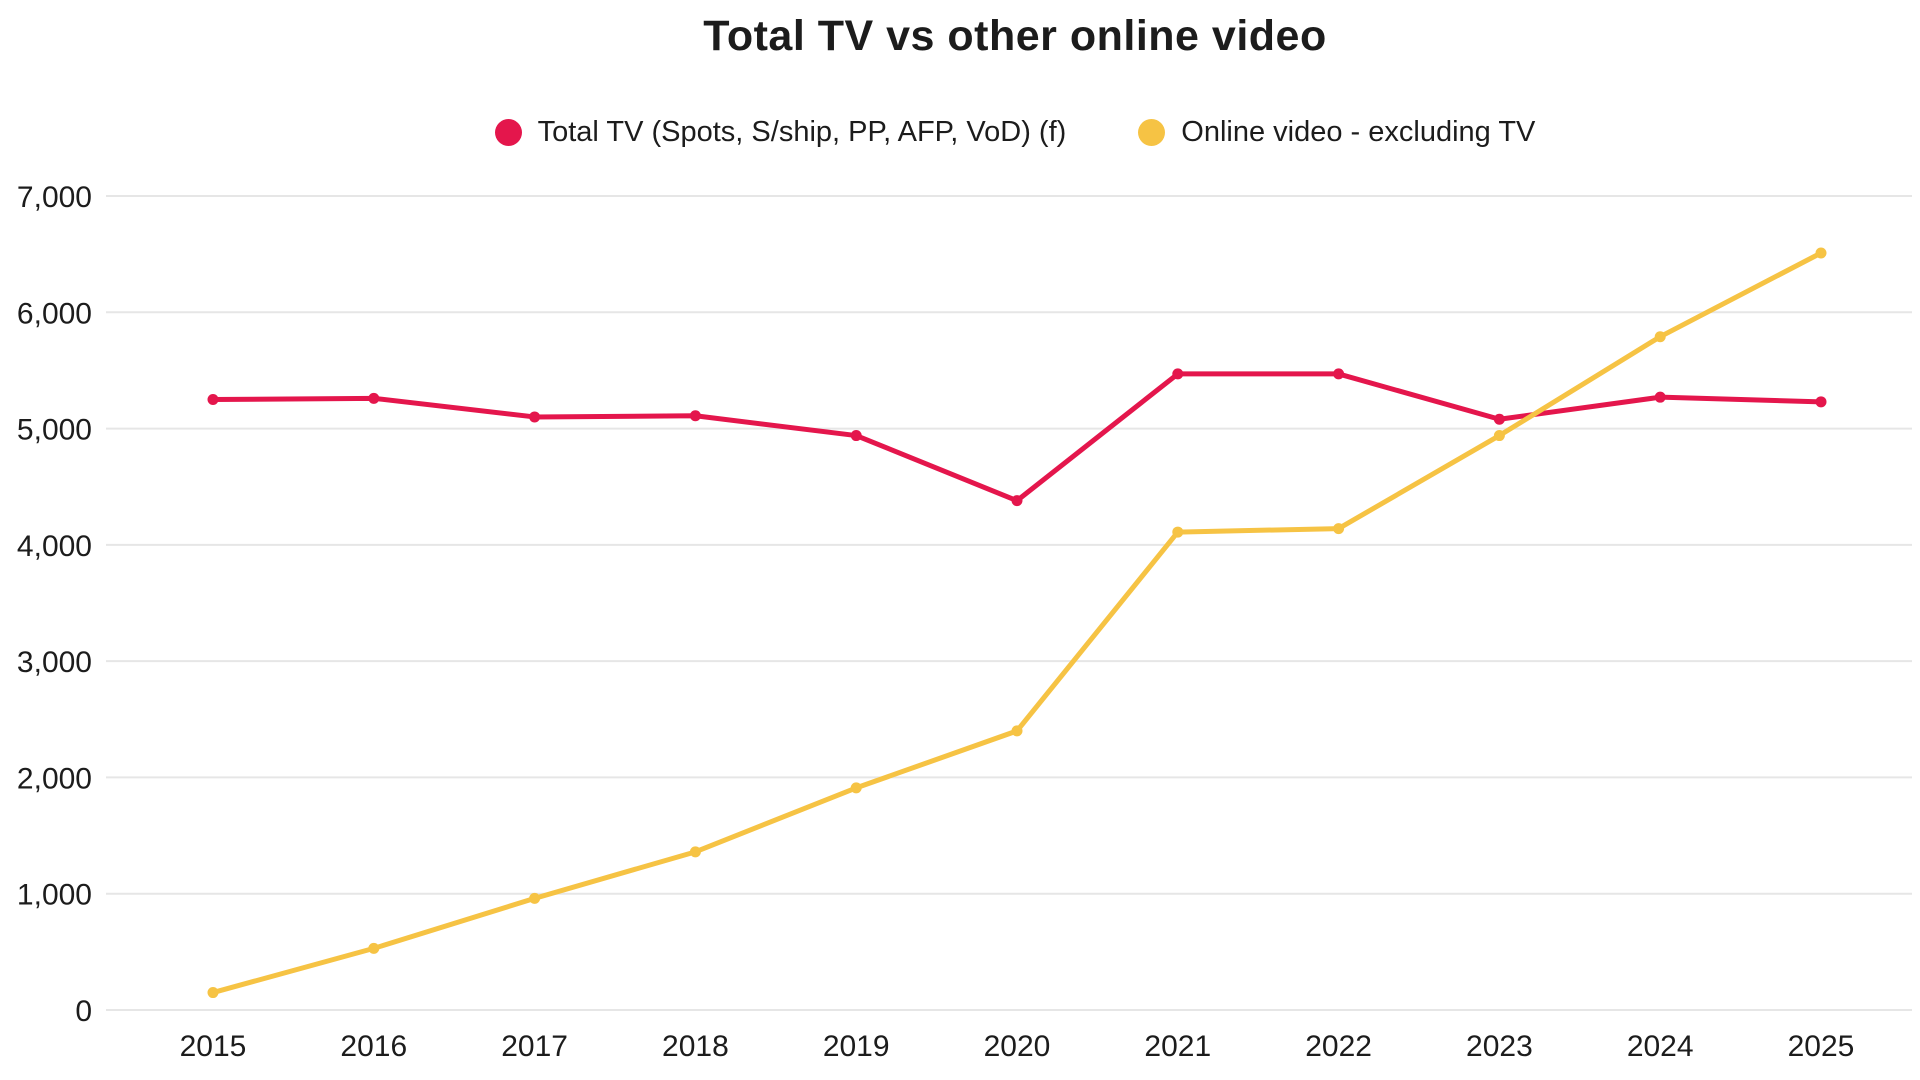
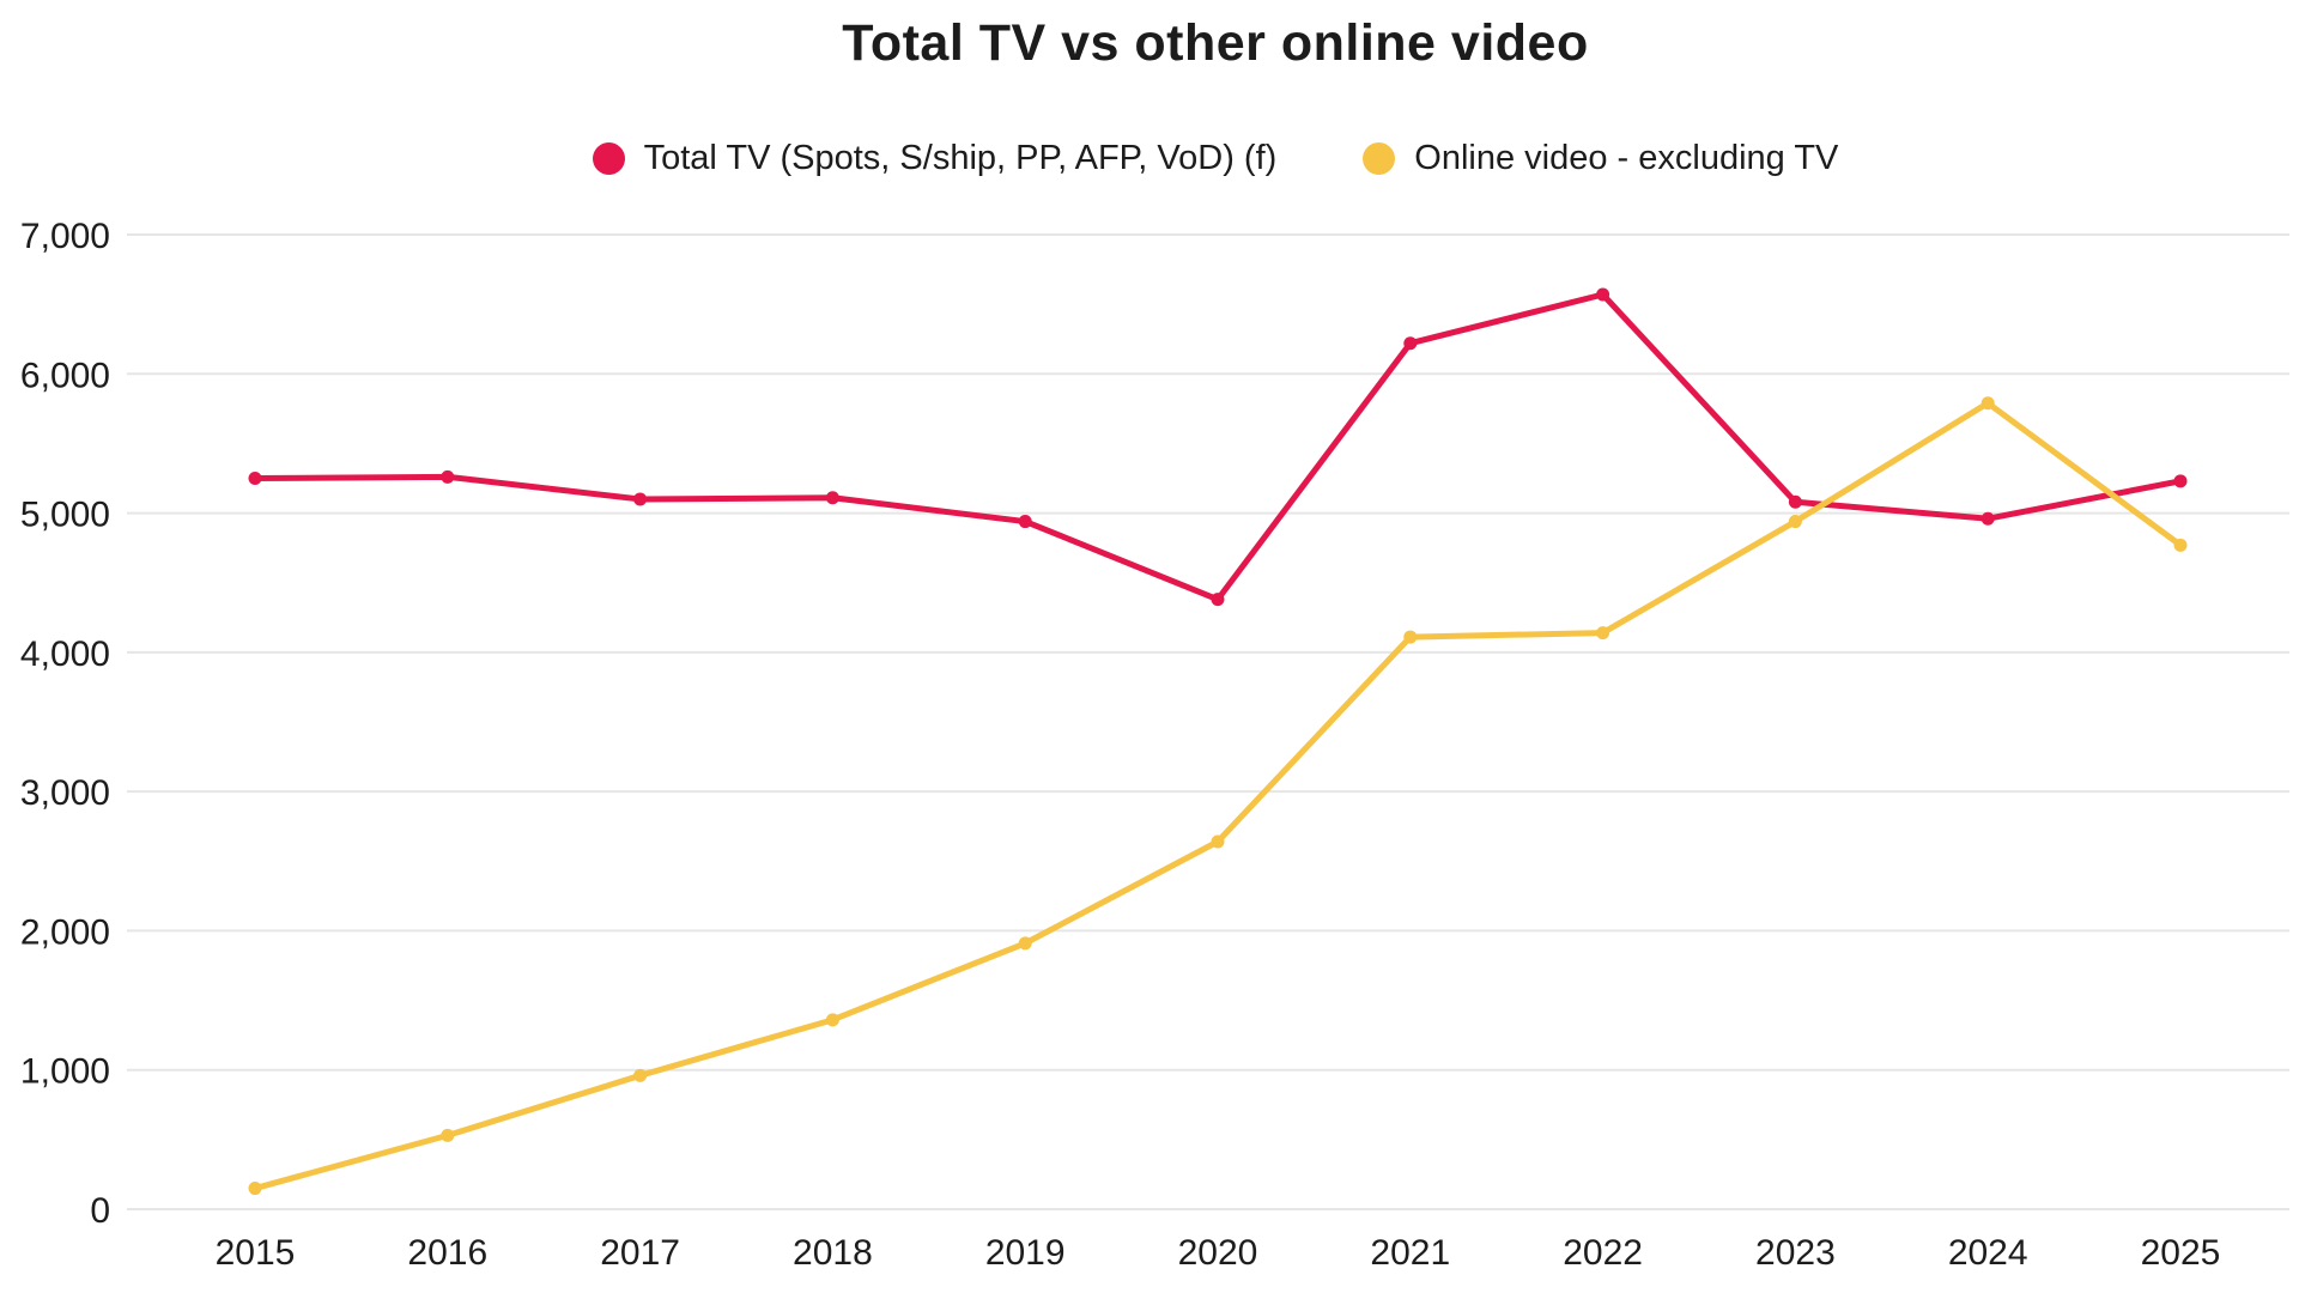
Online video - excluding TV/2020: 2400 -> 2640
Total TV (Spots, S/ship, PP, AFP, VoD) (f)/2021: 5470 -> 6220
Total TV (Spots, S/ship, PP, AFP, VoD) (f)/2022: 5470 -> 6570
Total TV (Spots, S/ship, PP, AFP, VoD) (f)/2024: 5270 -> 4960
Online video - excluding TV/2025: 6510 -> 4770
